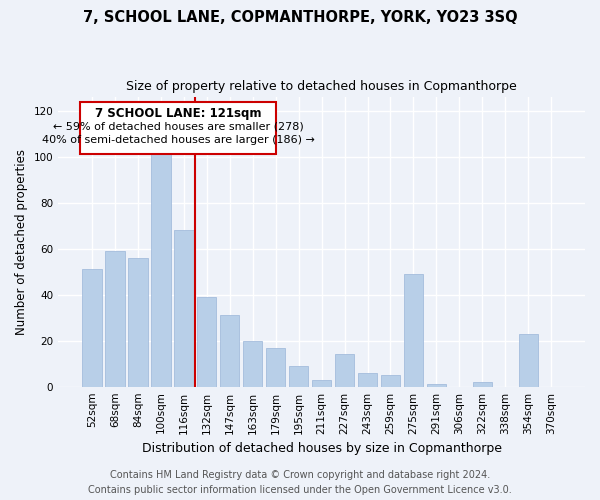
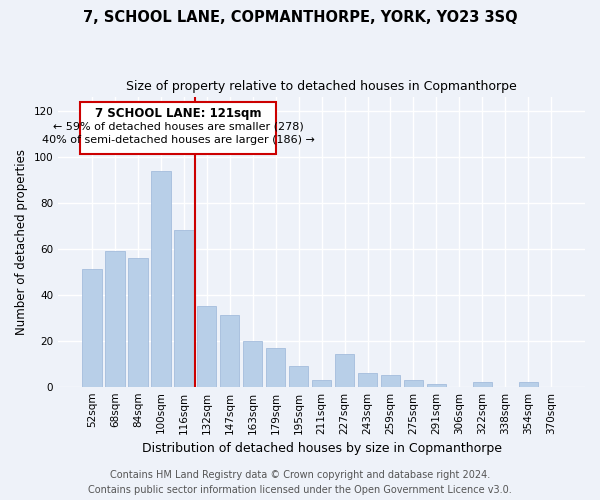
100sqm: 101 -> 94
132sqm: 39 -> 35
275sqm: 49 -> 3
354sqm: 23 -> 2
